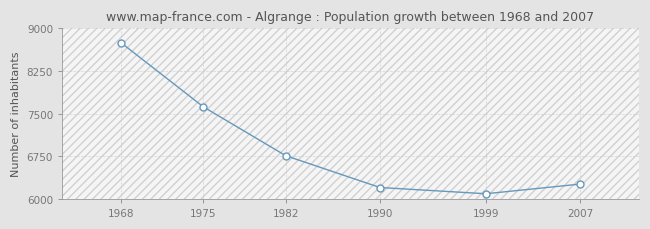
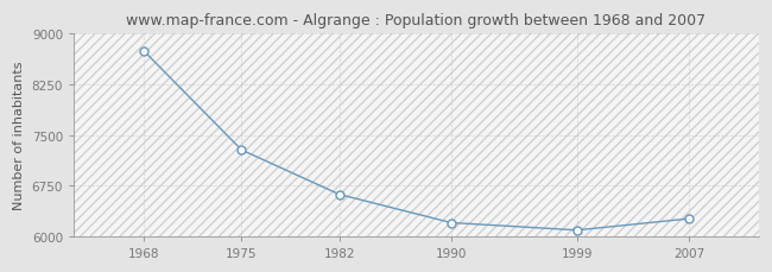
1975: 7620 -> 7280
1982: 6760 -> 6620
